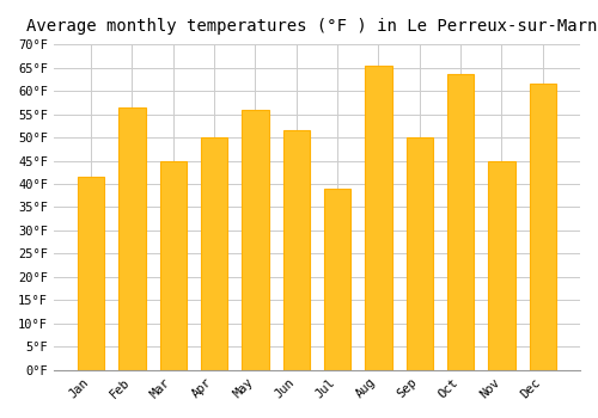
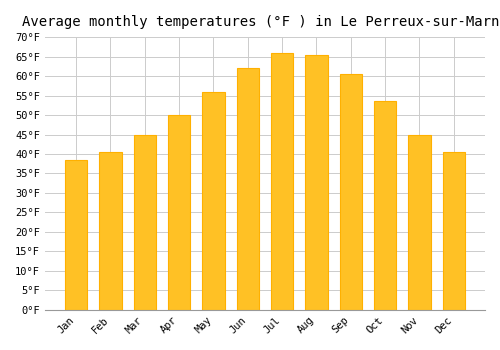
Jan: 41.5°F -> 38.5°F
Feb: 56.5°F -> 40.5°F
Jun: 51.5°F -> 62.0°F
Jul: 39.0°F -> 66.0°F
Sep: 50.0°F -> 60.5°F
Oct: 63.5°F -> 53.5°F
Dec: 61.5°F -> 40.5°F
